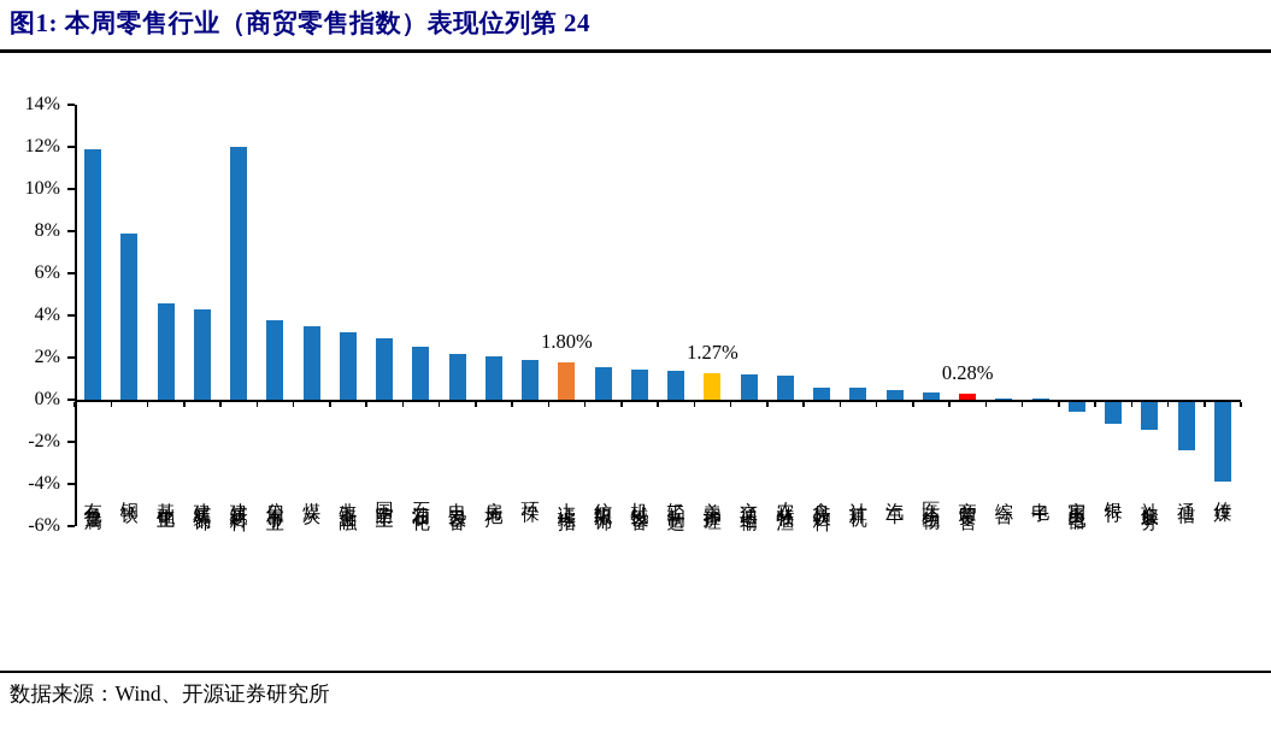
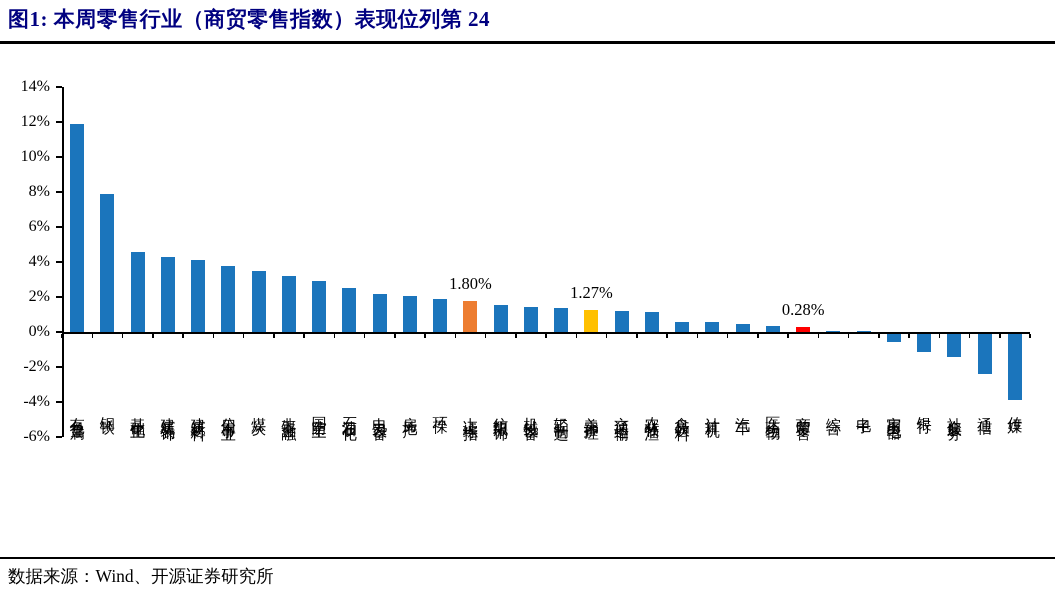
建筑材料: 12.0% -> 4.1%
